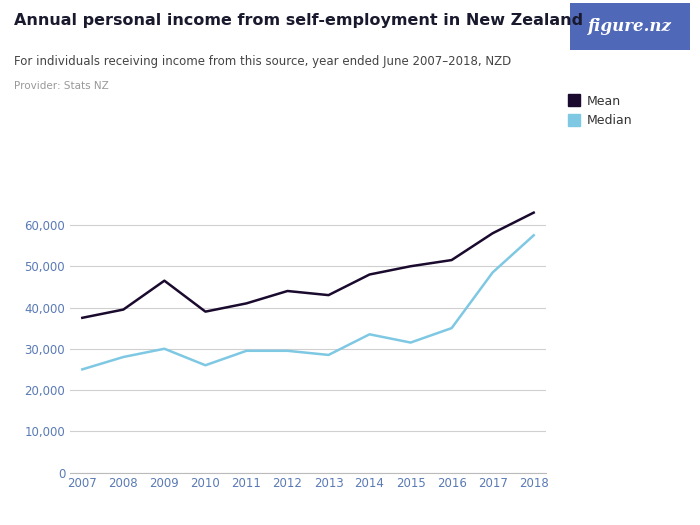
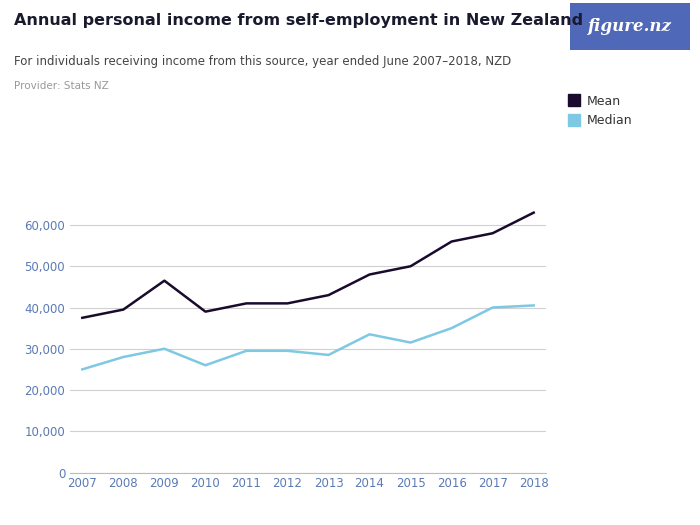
Mean/2012: 44,000 -> 41,000
Mean/2016: 51,500 -> 56,000
Median/2017: 48,500 -> 40,000
Median/2018: 57,500 -> 40,500
